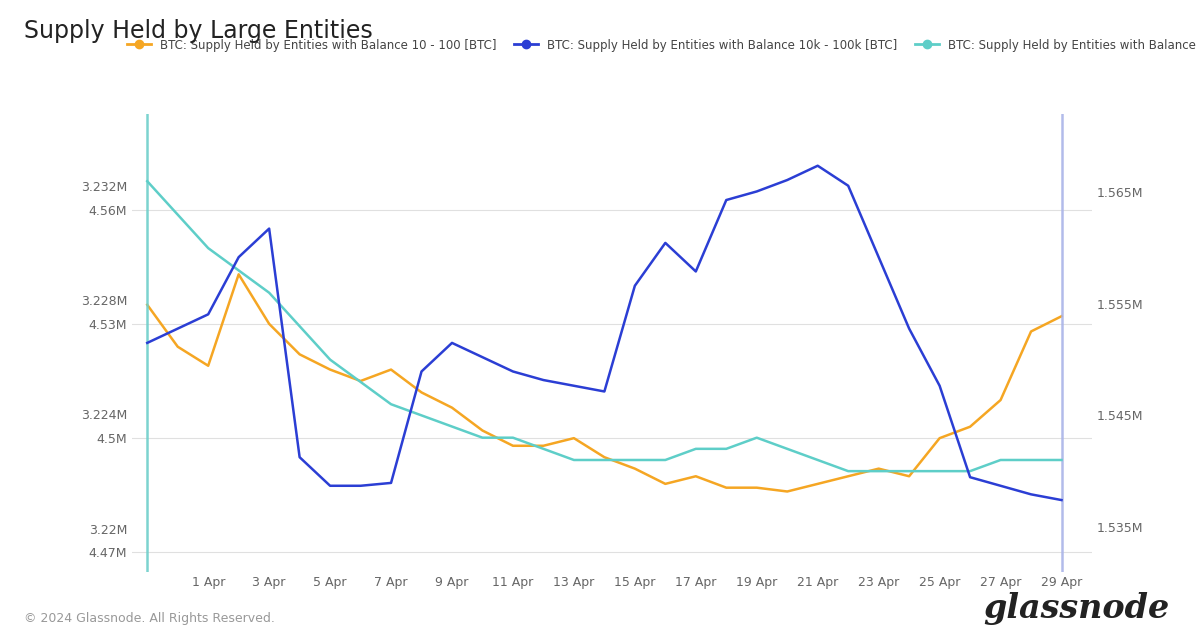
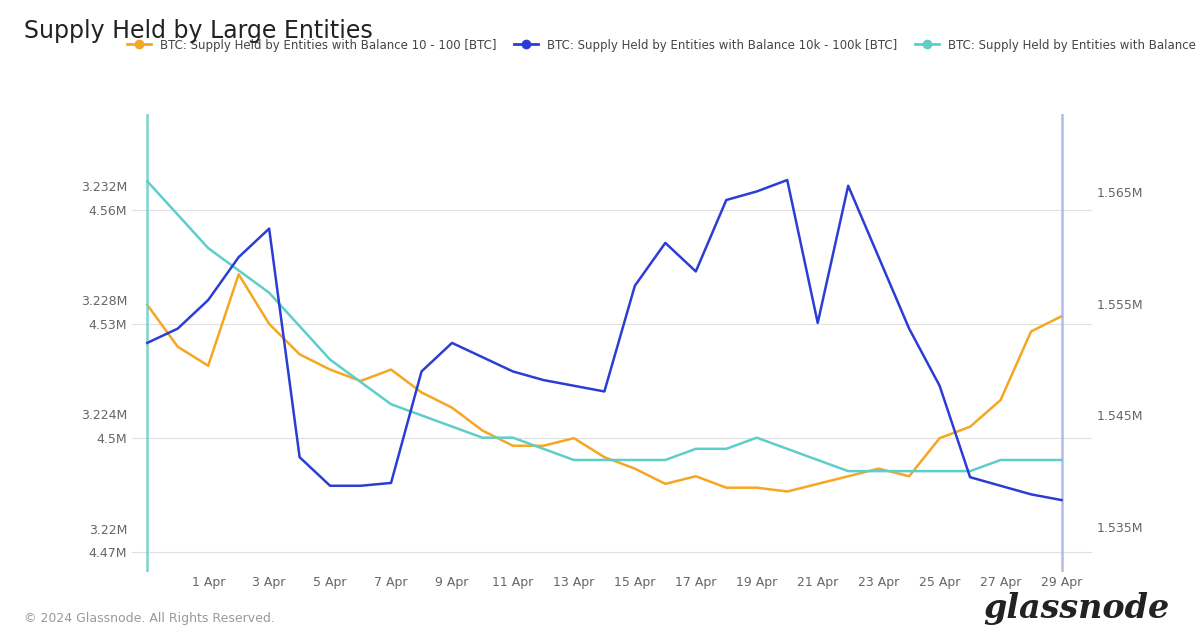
BTC: Supply Held by Entities with Balance 10k - 100k [BTC]/1 Apr: 3.2275M -> 3.2280M
BTC: Supply Held by Entities with Balance 10k - 100k [BTC]/21 Apr: 3.2327M -> 3.2272M
